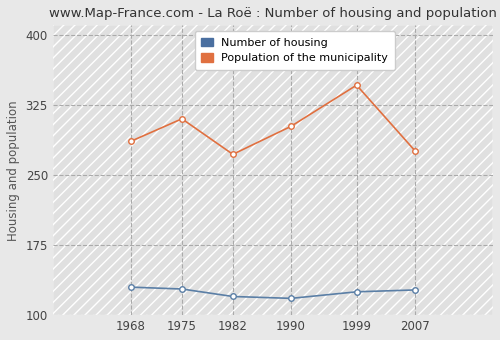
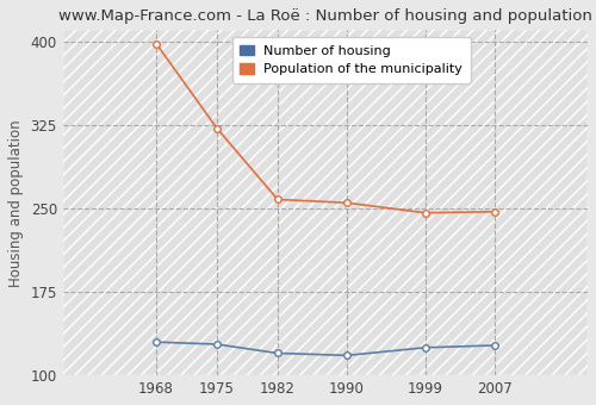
Population of the municipality/1968: 286 -> 398
Population of the municipality/1975: 310 -> 322
Population of the municipality/1982: 272 -> 258
Population of the municipality/1990: 302 -> 255
Population of the municipality/1999: 346 -> 246
Population of the municipality/2007: 276 -> 247
